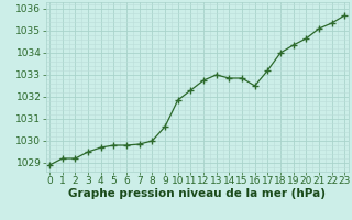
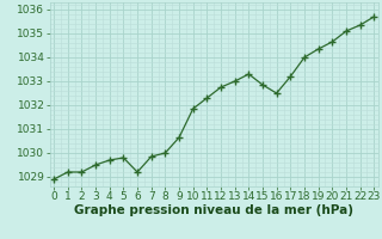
6: 1029.8 -> 1029.2
14: 1032.8 -> 1033.3
